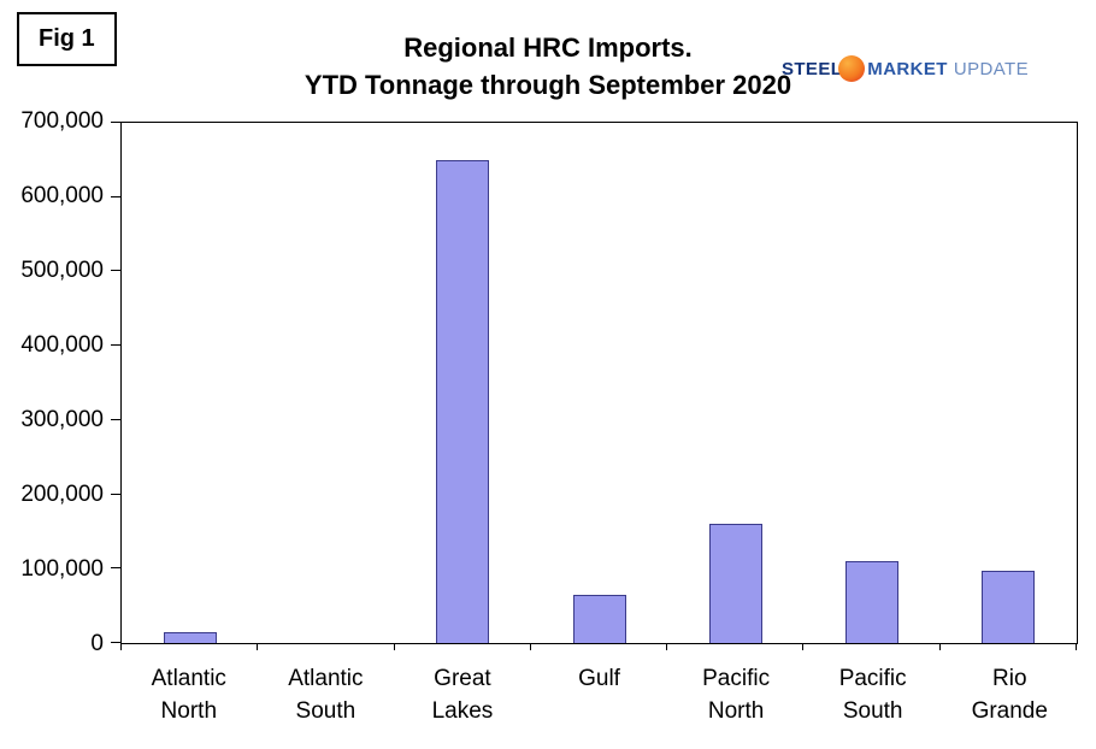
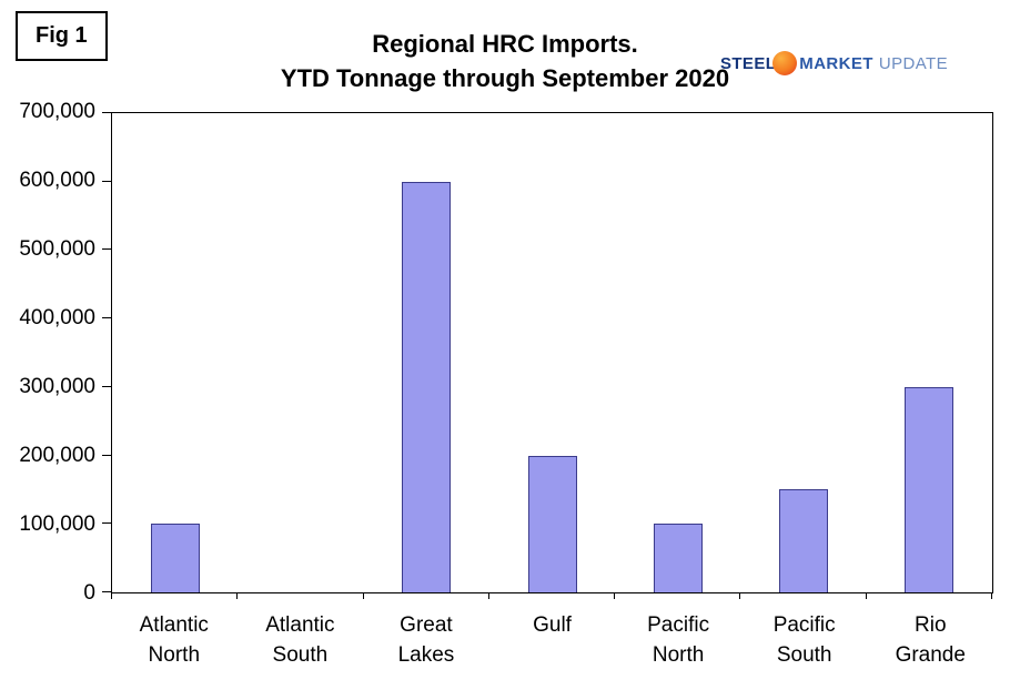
Atlantic North: 10000 -> 100000
Great Lakes: 650000 -> 600000
Gulf: 60000 -> 200000
Pacific North: 160000 -> 100000
Pacific South: 110000 -> 150000
Rio Grande: 100000 -> 300000
